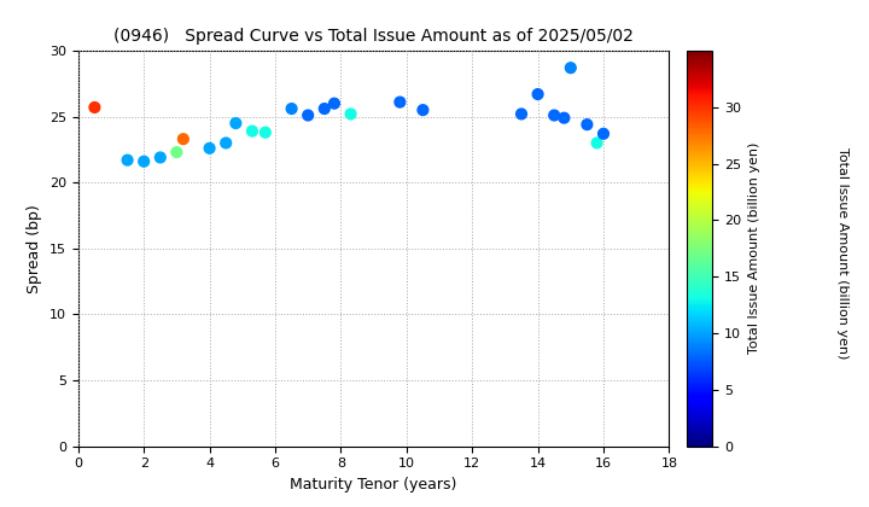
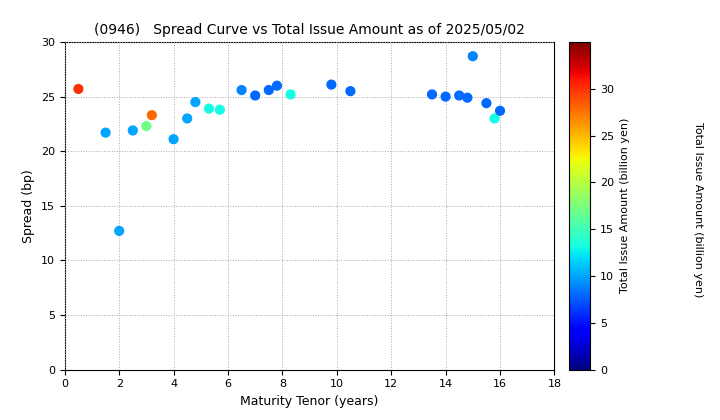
2: 21.6 -> 12.7
4: 22.6 -> 21.1
14: 26.7 -> 25.0
